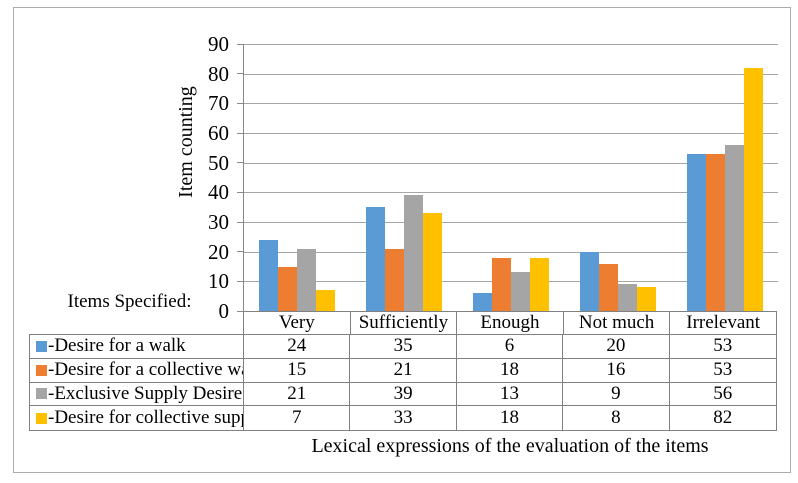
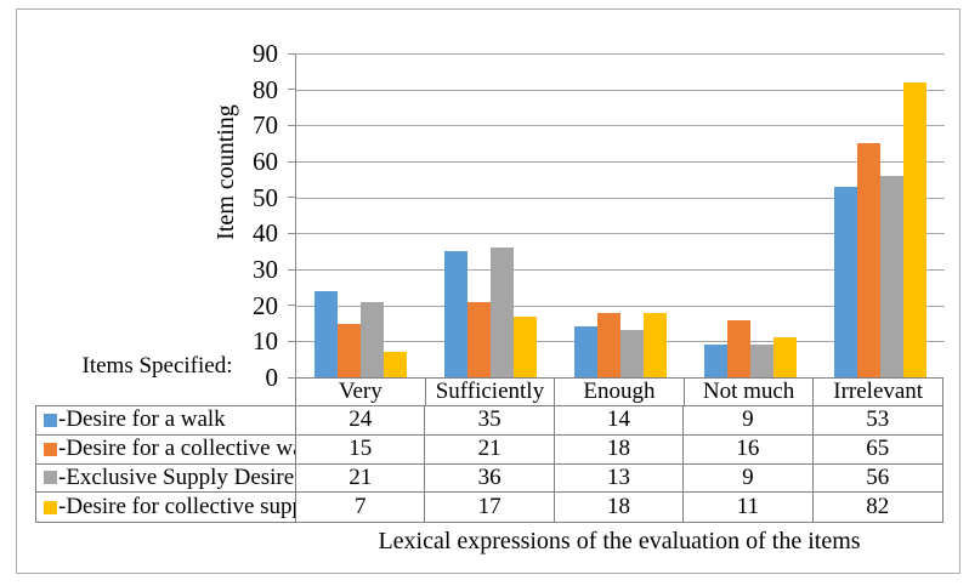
-Exclusive Supply Desire/Sufficiently: 39 -> 36
-Desire for collective supply/Sufficiently: 33 -> 17
-Desire for a walk/Enough: 6 -> 14
-Desire for a walk/Not much: 20 -> 9
-Desire for collective supply/Not much: 8 -> 11
-Desire for a collective walk/Irrelevant: 53 -> 65
